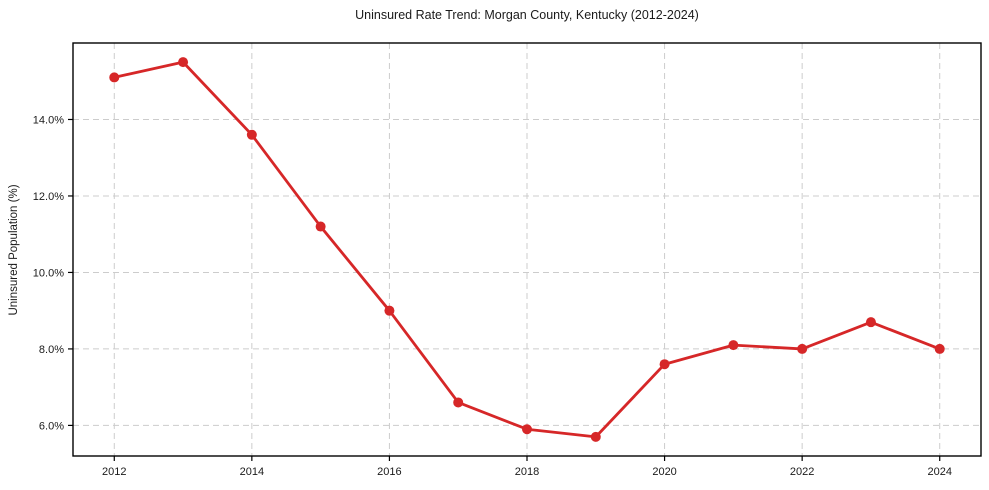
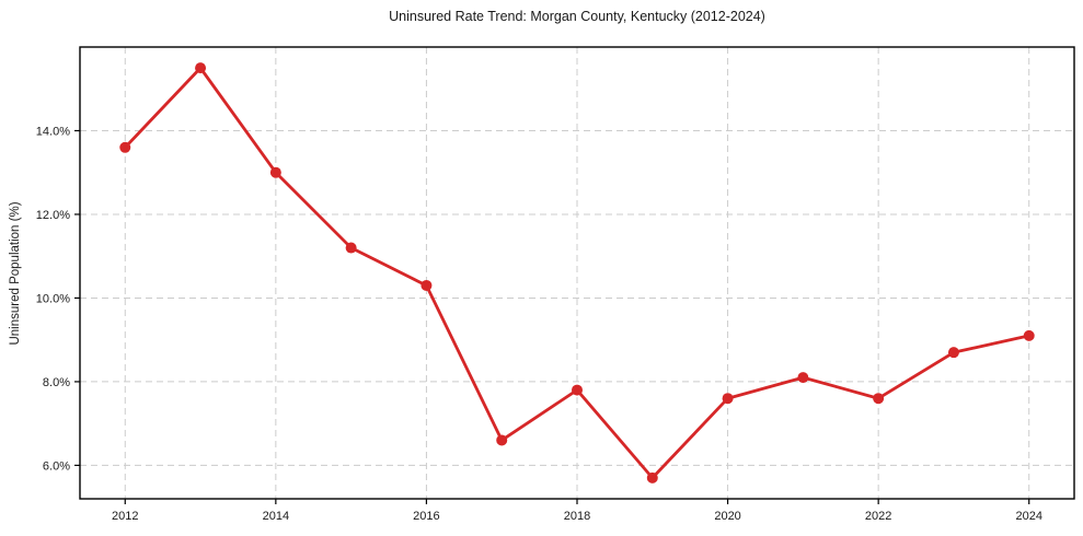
2012: 15.1% -> 13.6%
2014: 13.6% -> 13.0%
2016: 9.0% -> 10.3%
2018: 5.9% -> 7.8%
2022: 8.0% -> 7.6%
2024: 8.0% -> 9.1%
